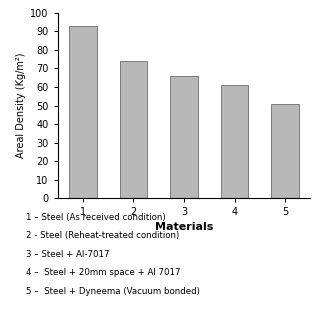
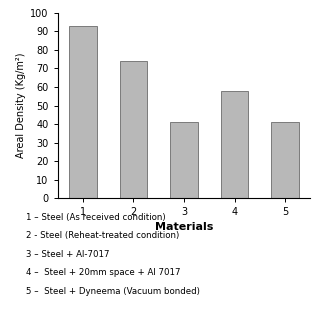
3: 66 -> 41
4: 61 -> 58
5: 51 -> 41
